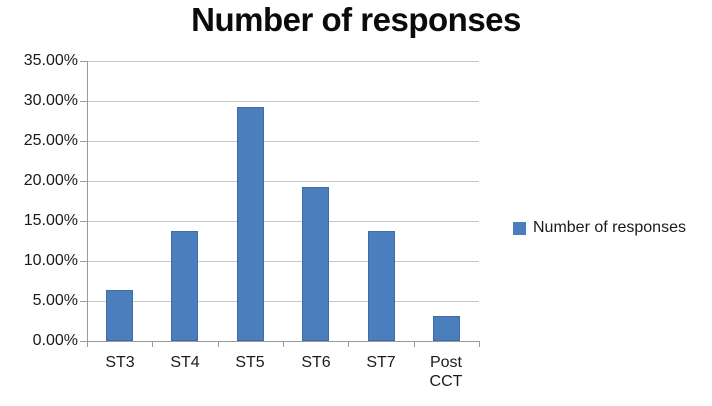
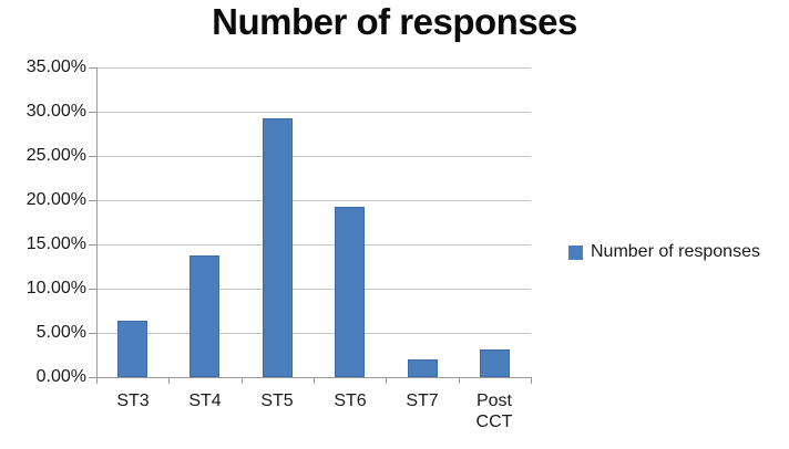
ST7: 14% -> 2%
